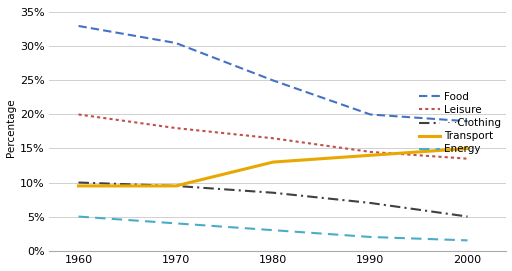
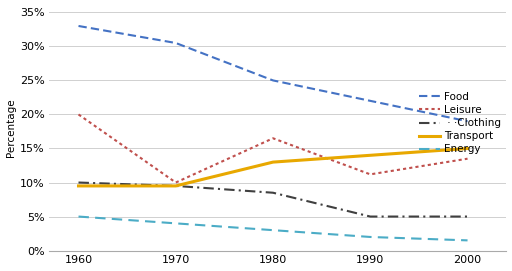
Leisure/1970: 18.0% -> 10.0%
Food/1990: 20.0% -> 22.0%
Leisure/1990: 14.5% -> 11.2%
· ·Clothing/1990: 7.0% -> 5.0%
